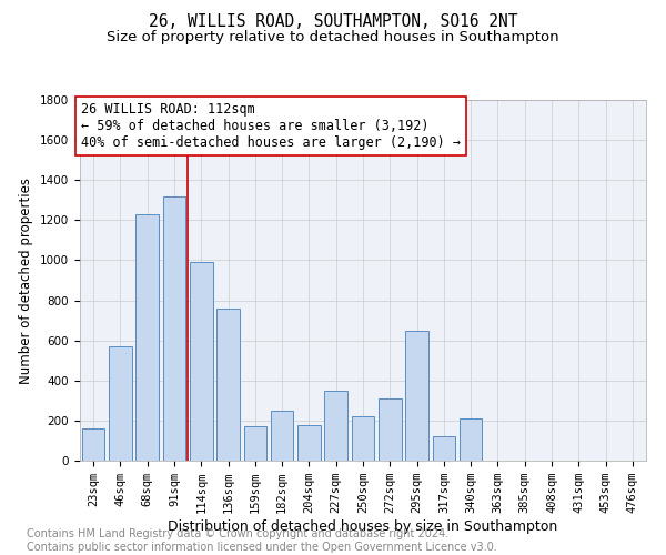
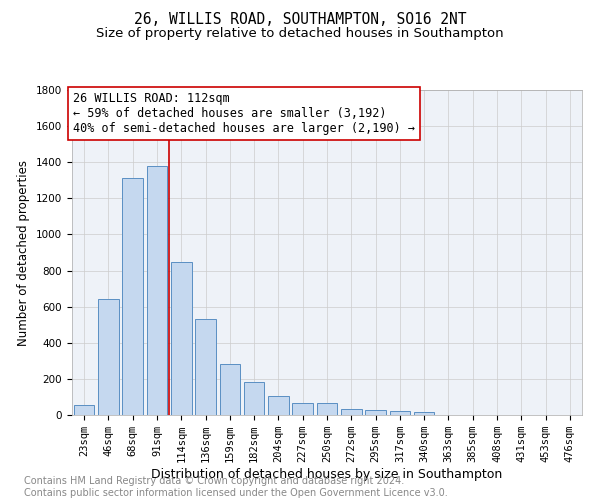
23sqm: 160 -> 60
46sqm: 570 -> 640
68sqm: 1230 -> 1310
91sqm: 1320 -> 1380
114sqm: 990 -> 840
136sqm: 760 -> 530
159sqm: 170 -> 280
182sqm: 250 -> 180
204sqm: 180 -> 100
227sqm: 350 -> 60
250sqm: 220 -> 60
272sqm: 310 -> 40
295sqm: 650 -> 30
317sqm: 120 -> 20
340sqm: 210 -> 20
